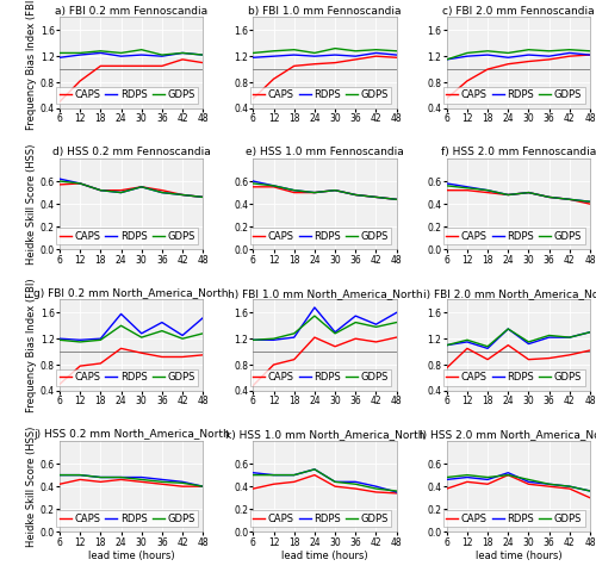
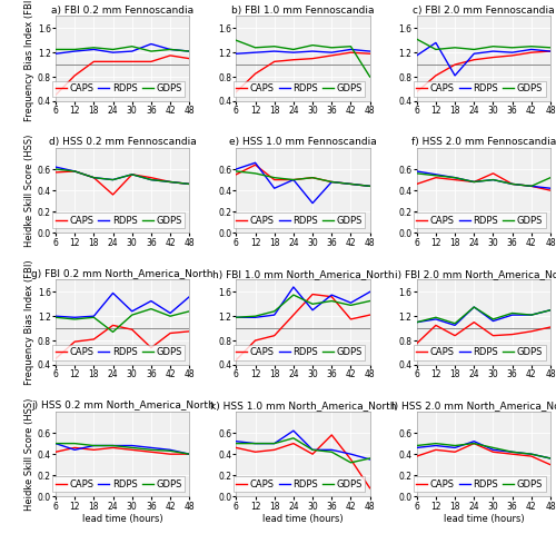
a) FBI 0.2 mm Fennoscandia/RDPS/36: 1.20 -> 1.34
b) FBI 1.0 mm Fennoscandia/GDPS/6: 1.25 -> 1.40
b) FBI 1.0 mm Fennoscandia/GDPS/48: 1.28 -> 0.80
c) FBI 2.0 mm Fennoscandia/GDPS/6: 1.15 -> 1.42
c) FBI 2.0 mm Fennoscandia/RDPS/12: 1.20 -> 1.36
c) FBI 2.0 mm Fennoscandia/RDPS/18: 1.22 -> 0.82
d) HSS 0.2 mm Fennoscandia/CAPS/24: 0.52 -> 0.36
e) HSS 1.0 mm Fennoscandia/CAPS/12: 0.55 -> 0.64
e) HSS 1.0 mm Fennoscandia/RDPS/12: 0.56 -> 0.66
e) HSS 1.0 mm Fennoscandia/RDPS/18: 0.52 -> 0.42
e) HSS 1.0 mm Fennoscandia/RDPS/30: 0.52 -> 0.28
f) HSS 2.0 mm Fennoscandia/CAPS/6: 0.52 -> 0.46
f) HSS 2.0 mm Fennoscandia/CAPS/30: 0.50 -> 0.56
f) HSS 2.0 mm Fennoscandia/GDPS/48: 0.42 -> 0.52
g) FBI 0.2 mm North_America_North/GDPS/24: 1.40 -> 0.94
g) FBI 0.2 mm North_America_North/CAPS/36: 0.92 -> 0.68
h) FBI 1.0 mm North_America_North/CAPS/30: 1.08 -> 1.56
h) FBI 1.0 mm North_America_North/GDPS/30: 1.28 -> 1.40
h) FBI 1.0 mm North_America_North/CAPS/36: 1.20 -> 1.52
j) HSS 0.2 mm North_America_North/RDPS/12: 0.50 -> 0.44
k) HSS 1.0 mm North_America_North/CAPS/6: 0.38 -> 0.46
k) HSS 1.0 mm North_America_North/RDPS/24: 0.55 -> 0.62
k) HSS 1.0 mm North_America_North/CAPS/36: 0.38 -> 0.58
k) HSS 1.0 mm North_America_North/GDPS/42: 0.38 -> 0.32
k) HSS 1.0 mm North_America_North/CAPS/48: 0.34 -> 0.08
